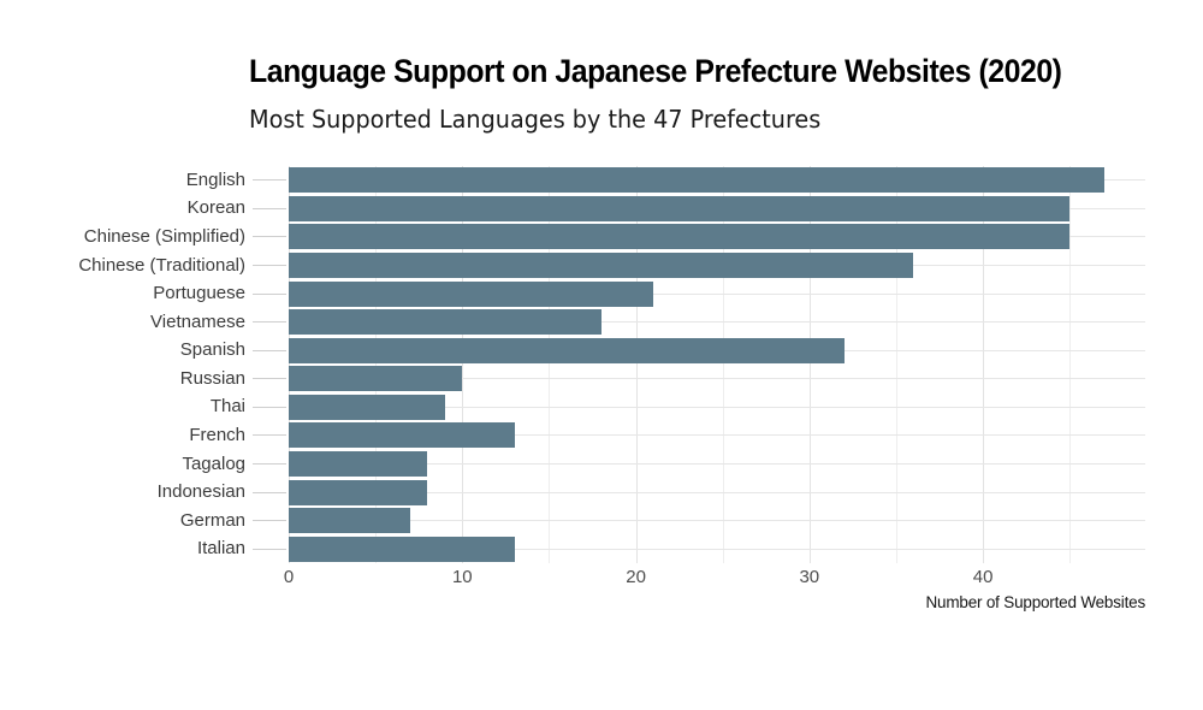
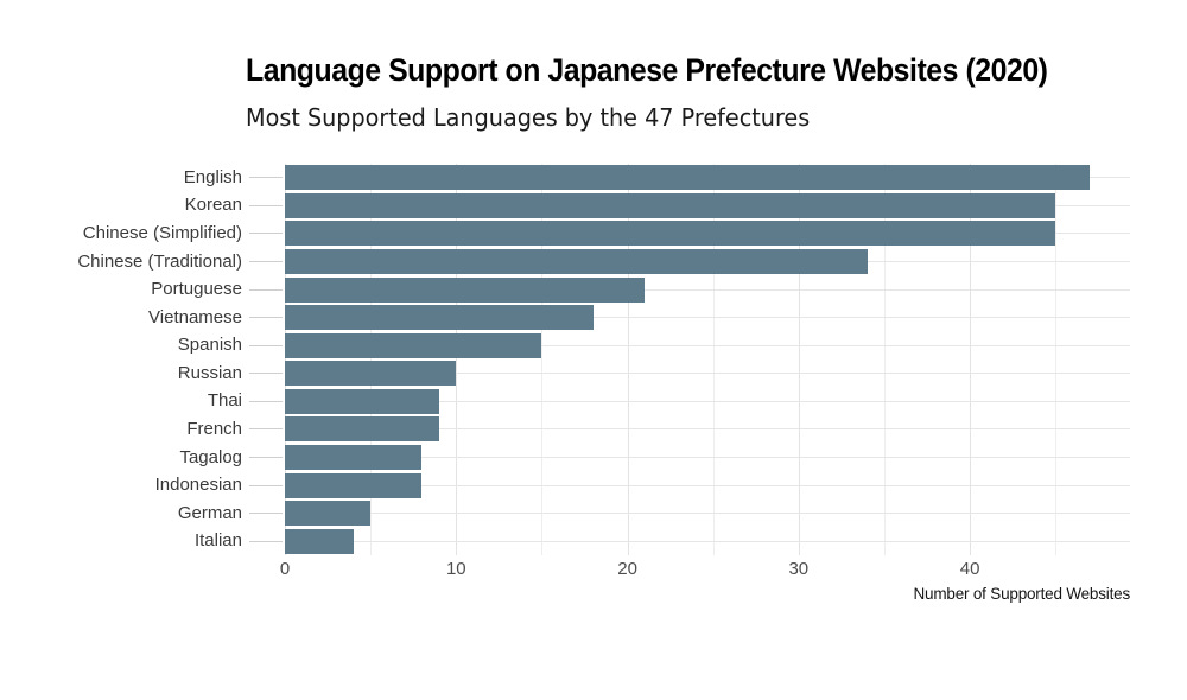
Chinese (Traditional): 36 -> 34
Spanish: 32 -> 15
French: 13 -> 9
German: 7 -> 5
Italian: 13 -> 4
